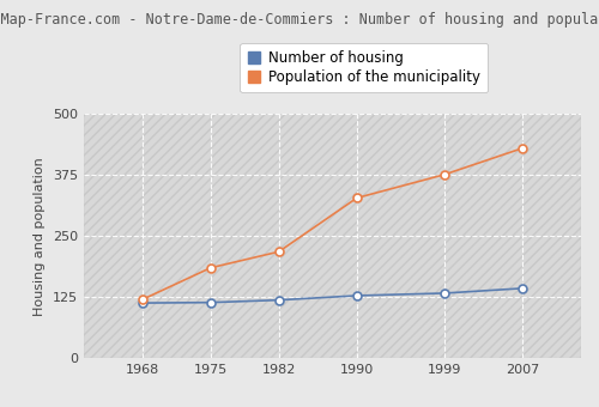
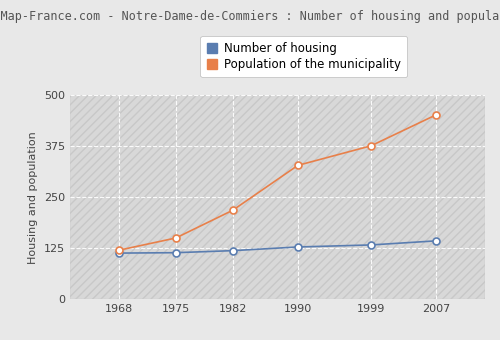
Population of the municipality/1975: 185 -> 150
Population of the municipality/2007: 430 -> 452
